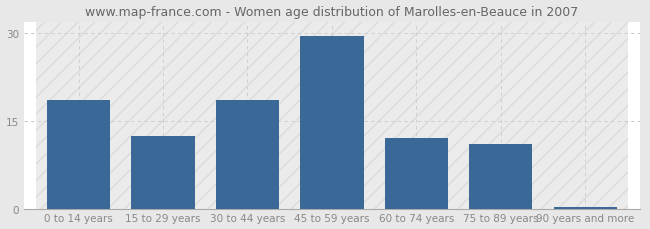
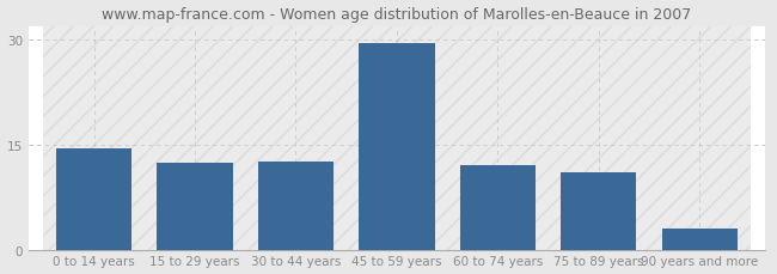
0 to 14 years: 18.5 -> 14.4
30 to 44 years: 18.5 -> 12.6
90 years and more: 0.3 -> 3.0
